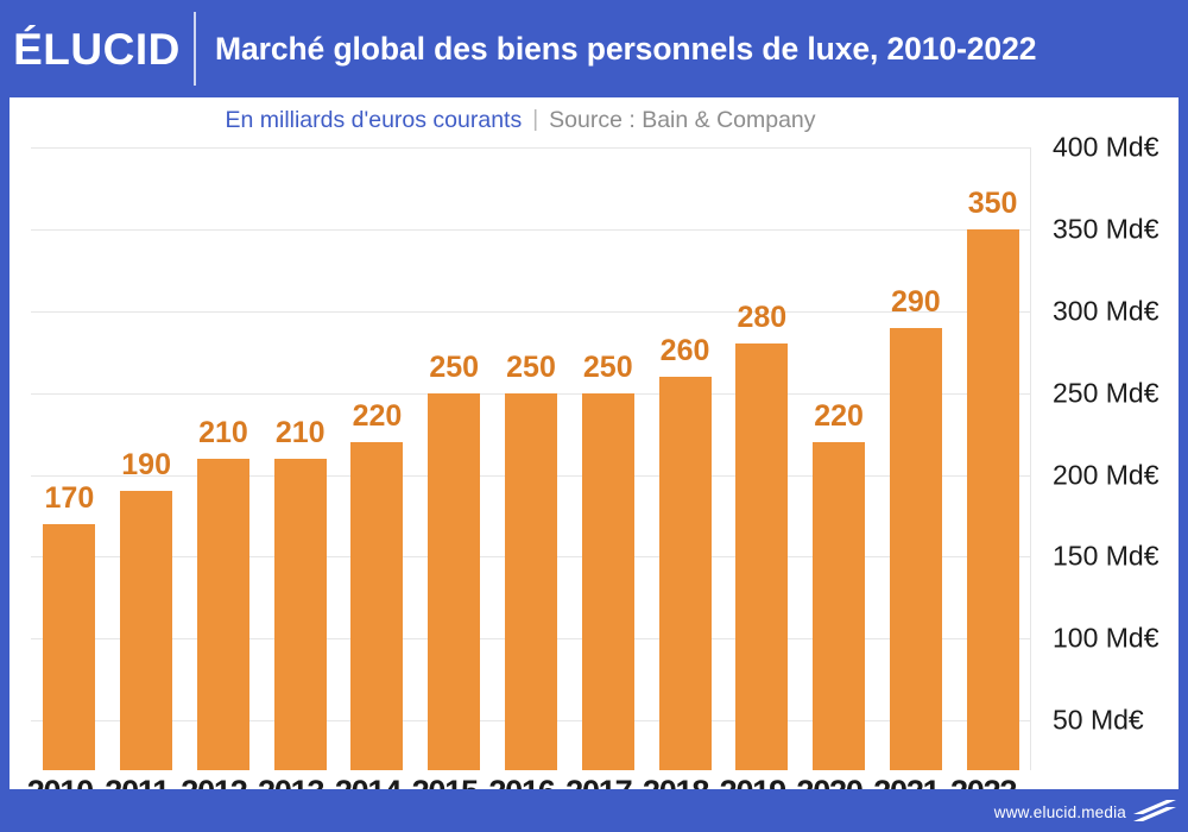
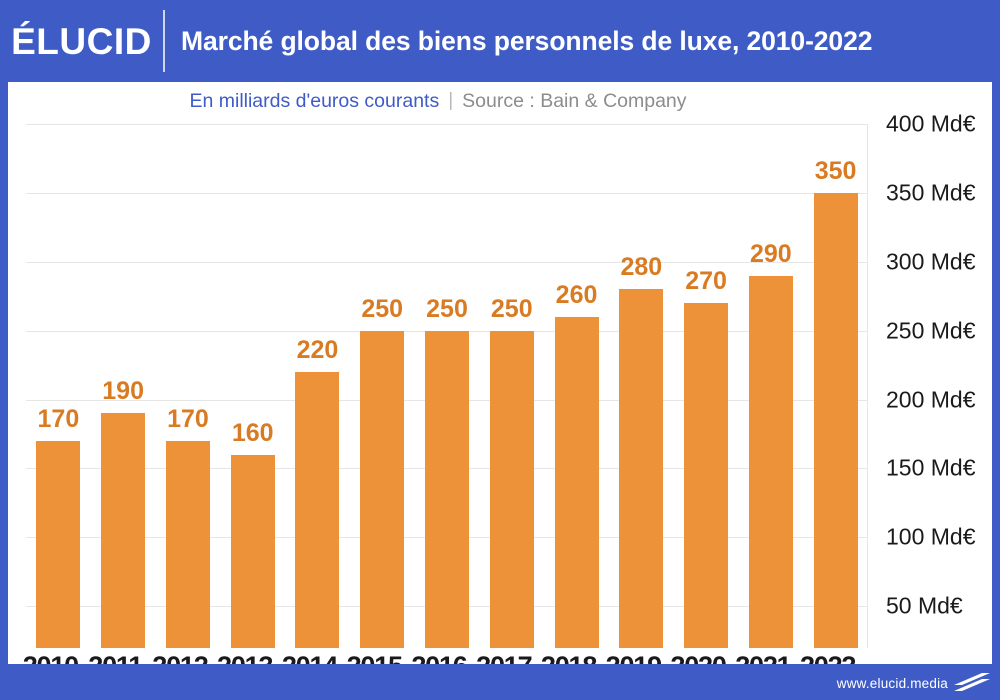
2012: 210 -> 170
2013: 210 -> 160
2020: 220 -> 270
